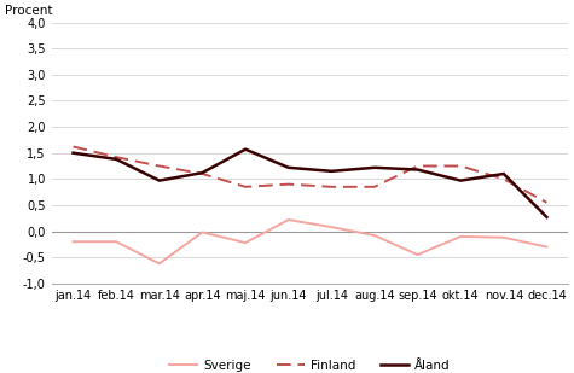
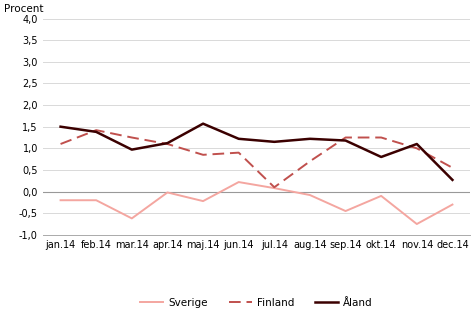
Finland/jan.14: 1,62 -> 1,10
Finland/jul.14: 0,85 -> 0,10
Finland/aug.14: 0,85 -> 0,70
Åland/okt.14: 0,97 -> 0,80
Sverige/nov.14: -0,12 -> -0,75
